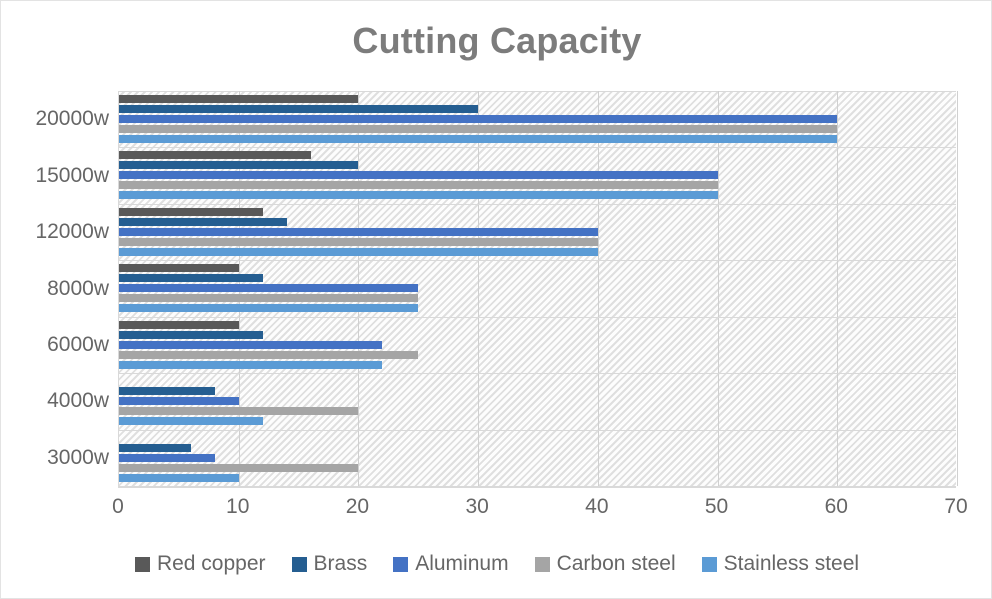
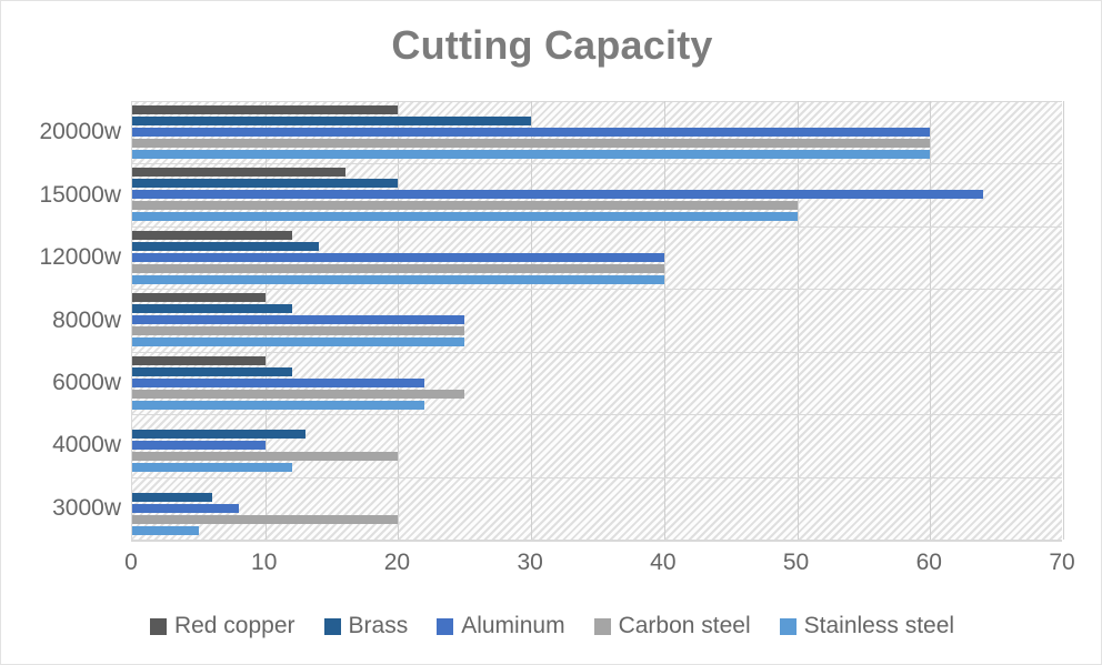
Aluminum/15000w: 50 -> 64
Brass/4000w: 8 -> 13
Stainless steel/3000w: 10 -> 5
